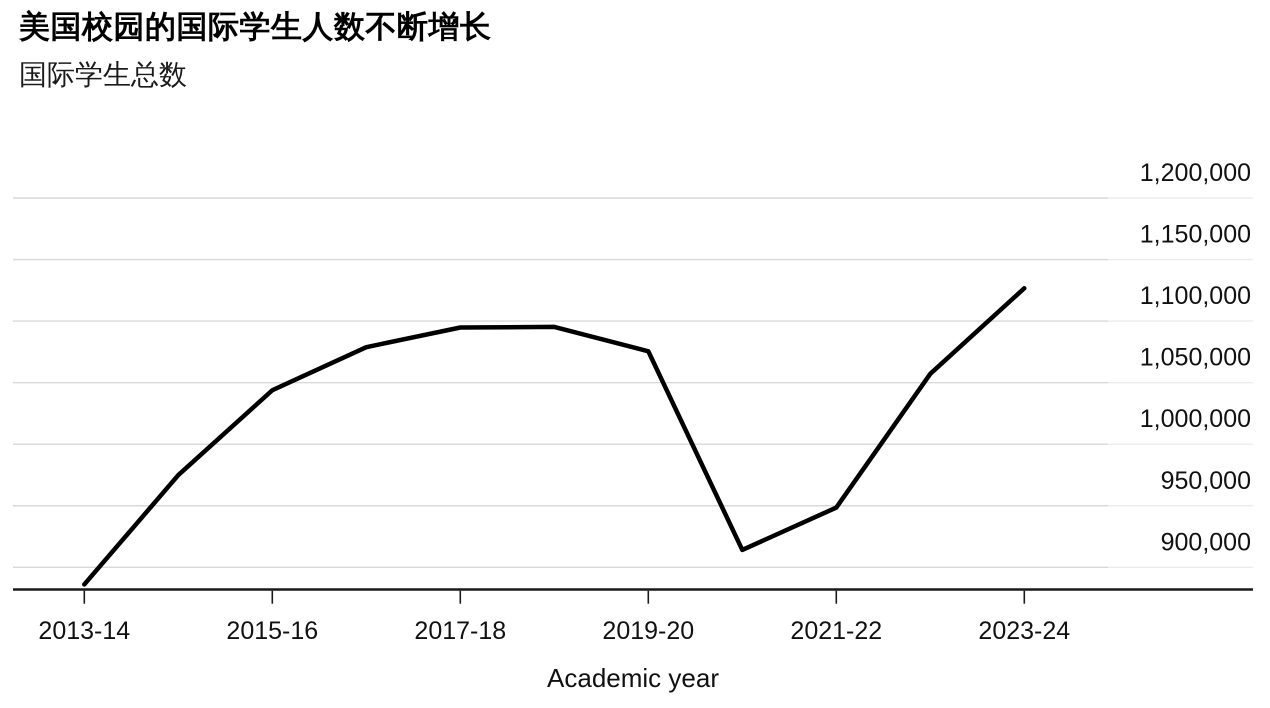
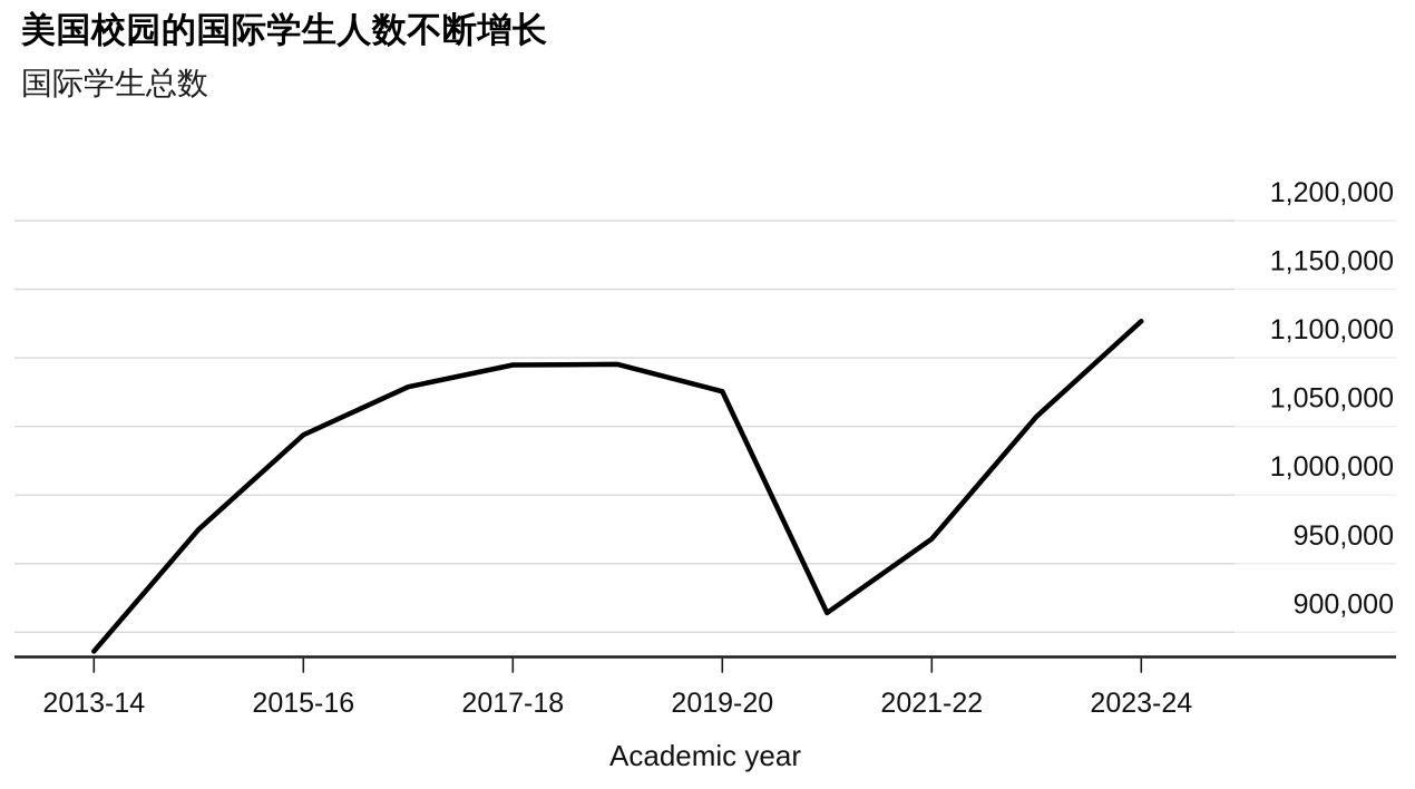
2021-22: 949000 -> 968000
